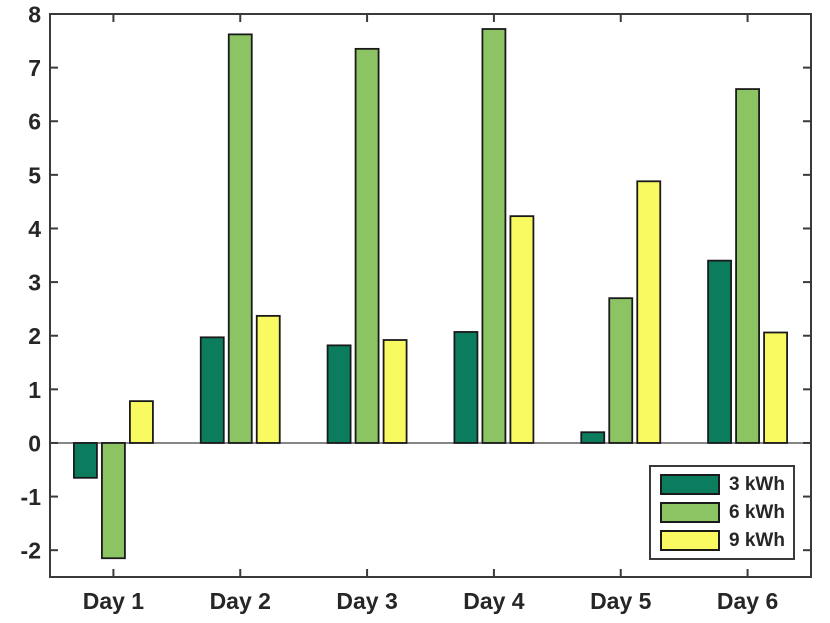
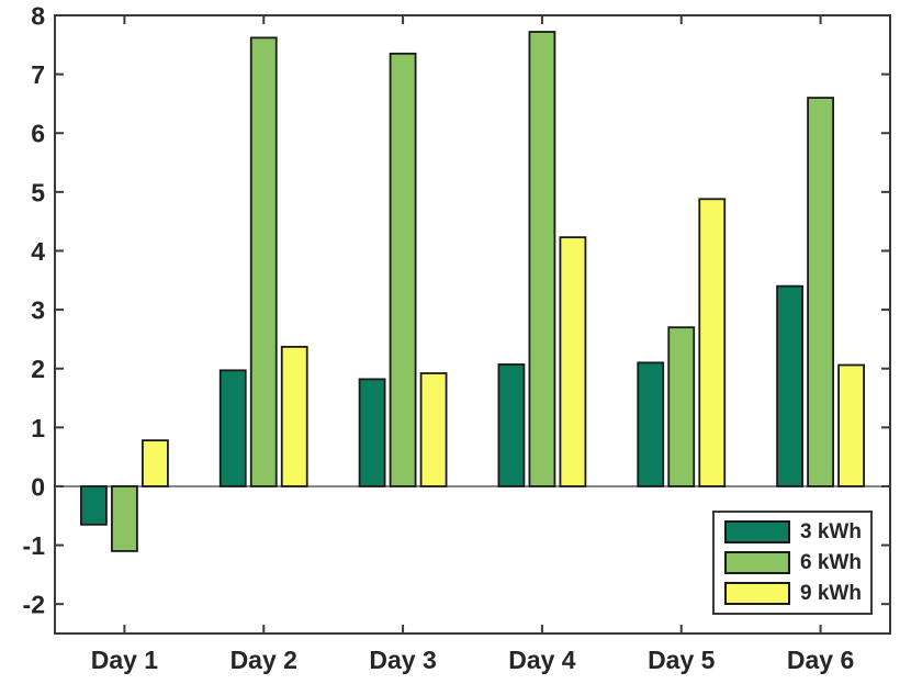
6 kWh/Day 1: -2.1 -> -1.1
3 kWh/Day 5: 0.2 -> 2.1
